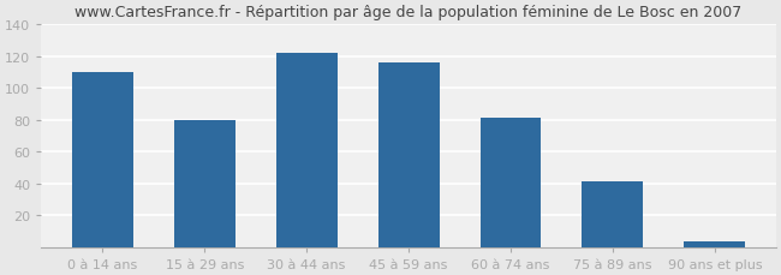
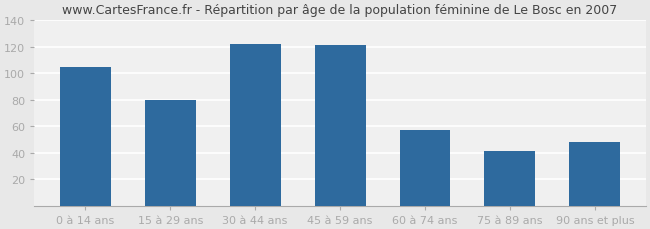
0 à 14 ans: 110 -> 105
45 à 59 ans: 116 -> 121
60 à 74 ans: 81 -> 57
90 ans et plus: 4 -> 48
